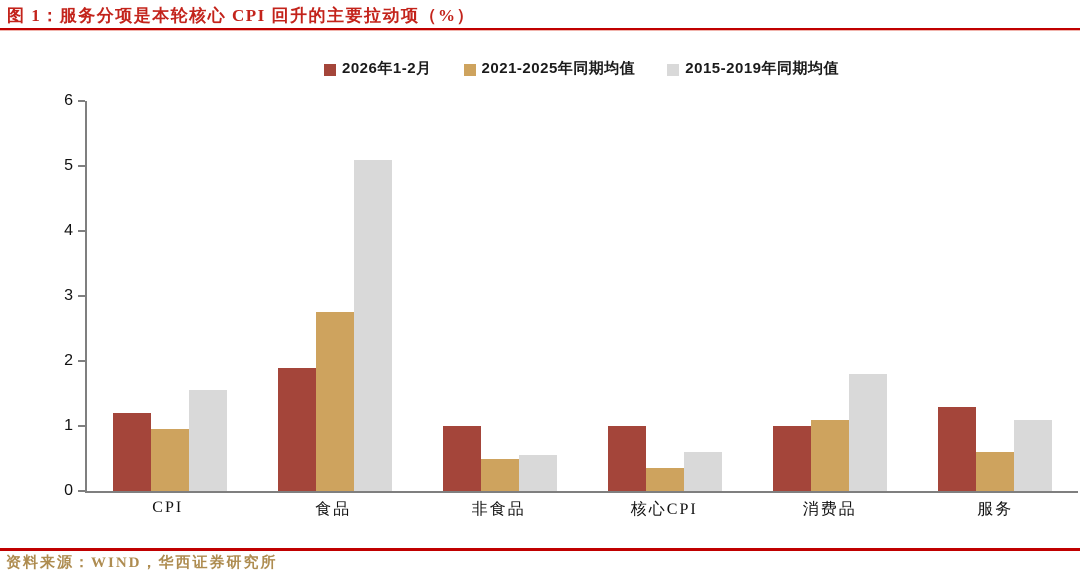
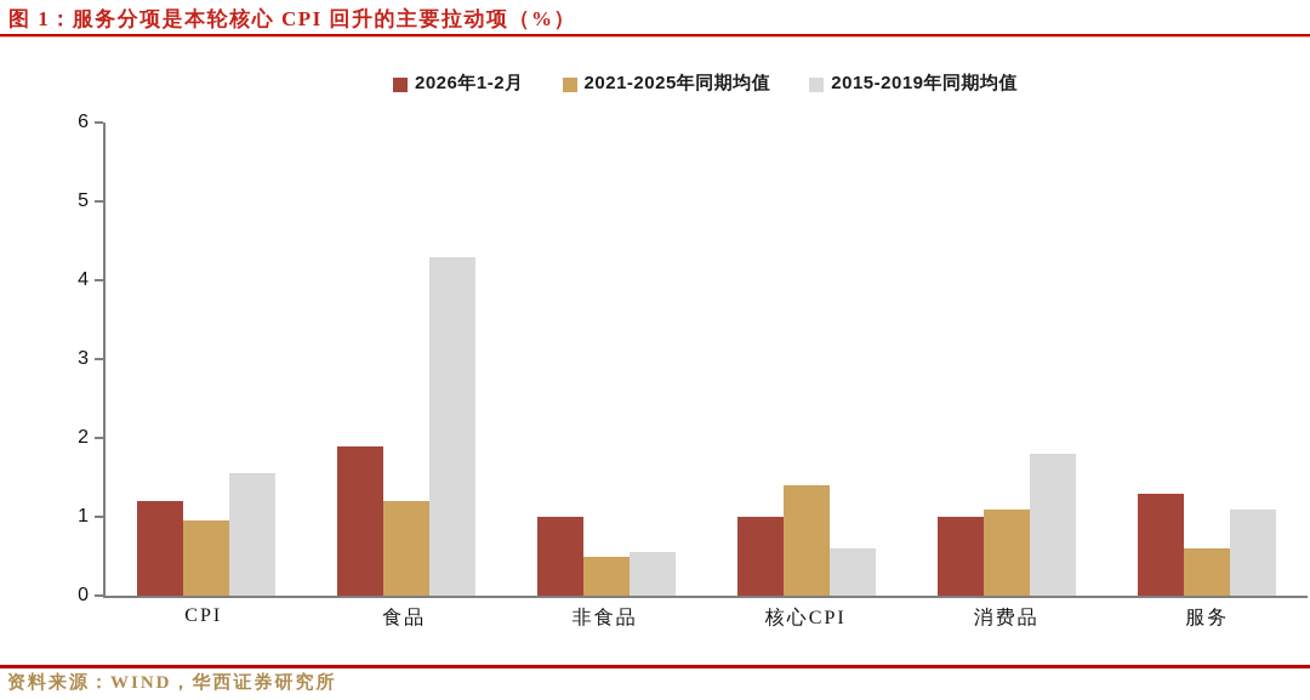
2021-2025年同期均值/食品: 2.8 -> 1.2
2015-2019年同期均值/食品: 5.1 -> 4.3
2021-2025年同期均值/核心CPI: 0.3 -> 1.4
